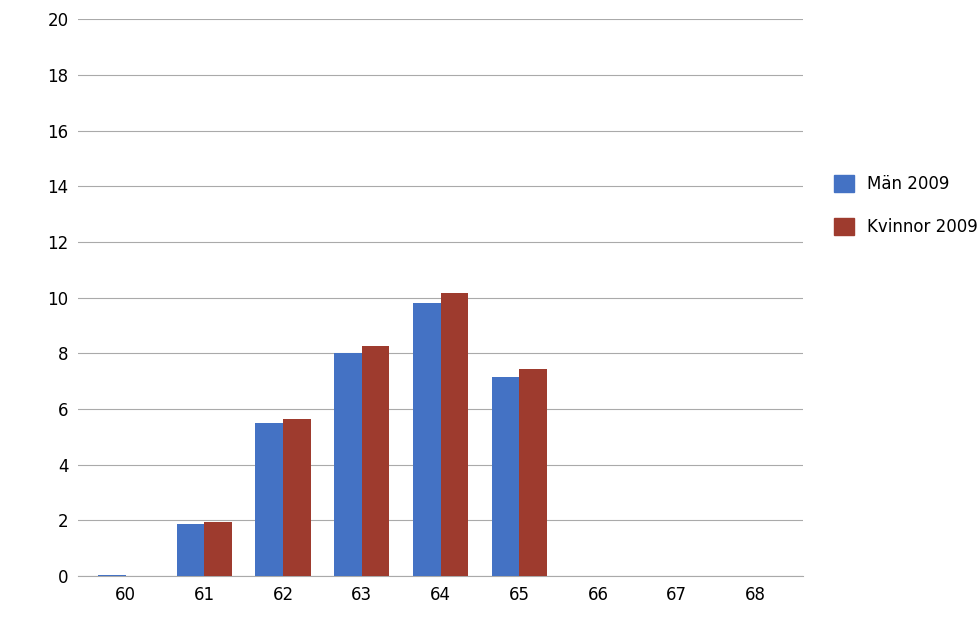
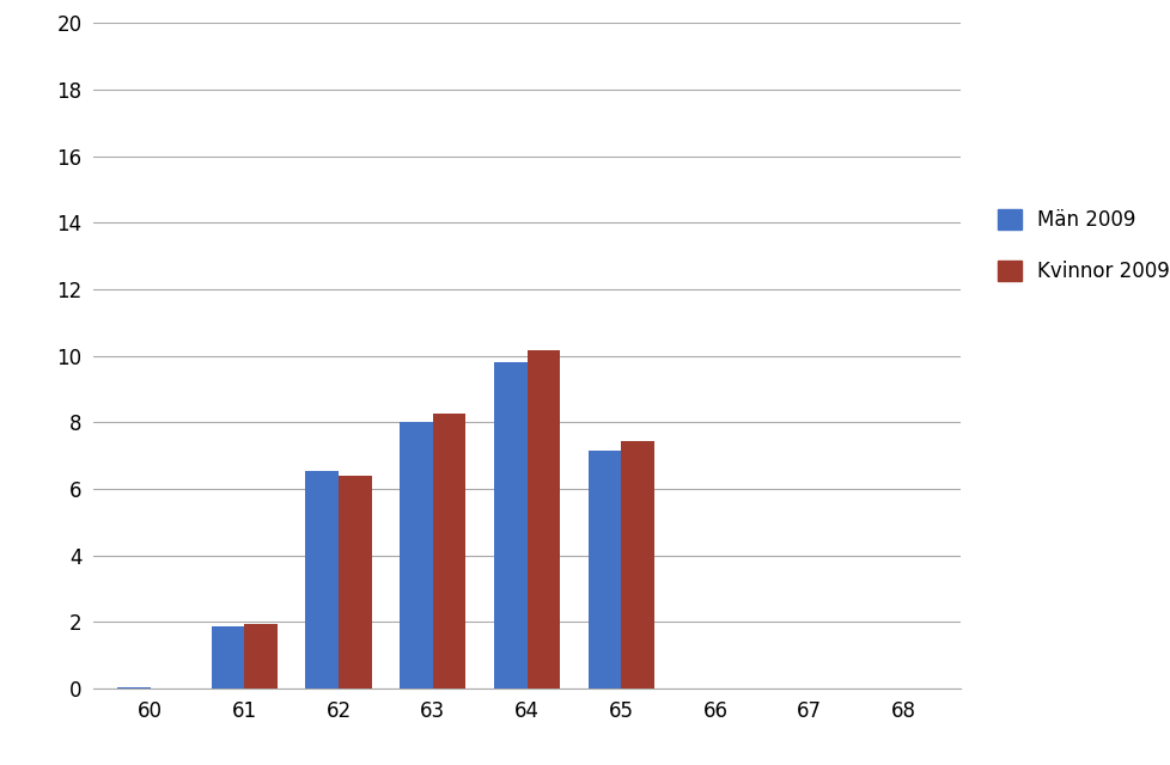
Män 2009/62: 5.50 -> 6.55
Kvinnor 2009/62: 5.65 -> 6.40
